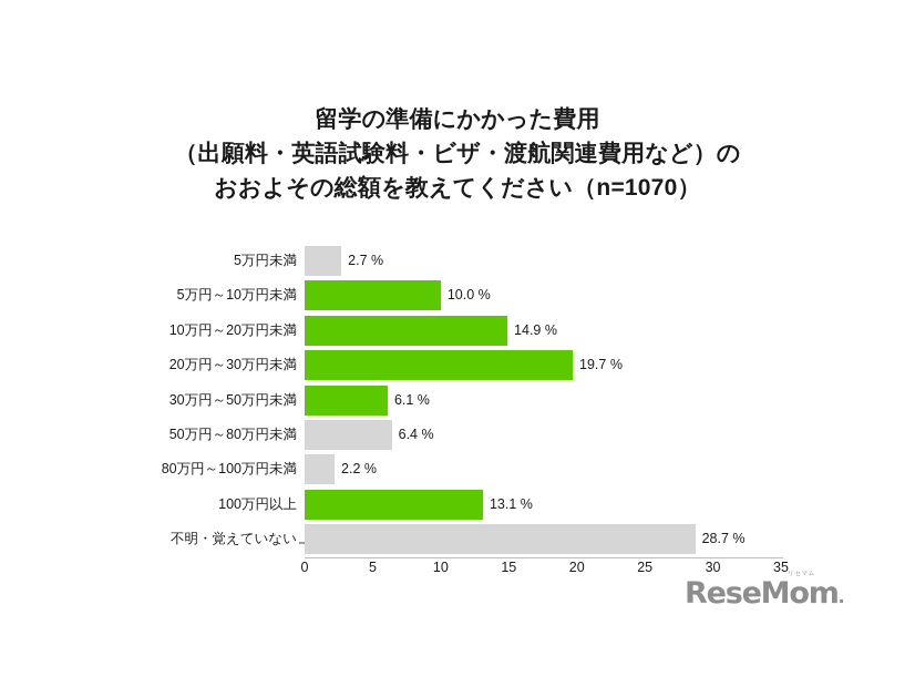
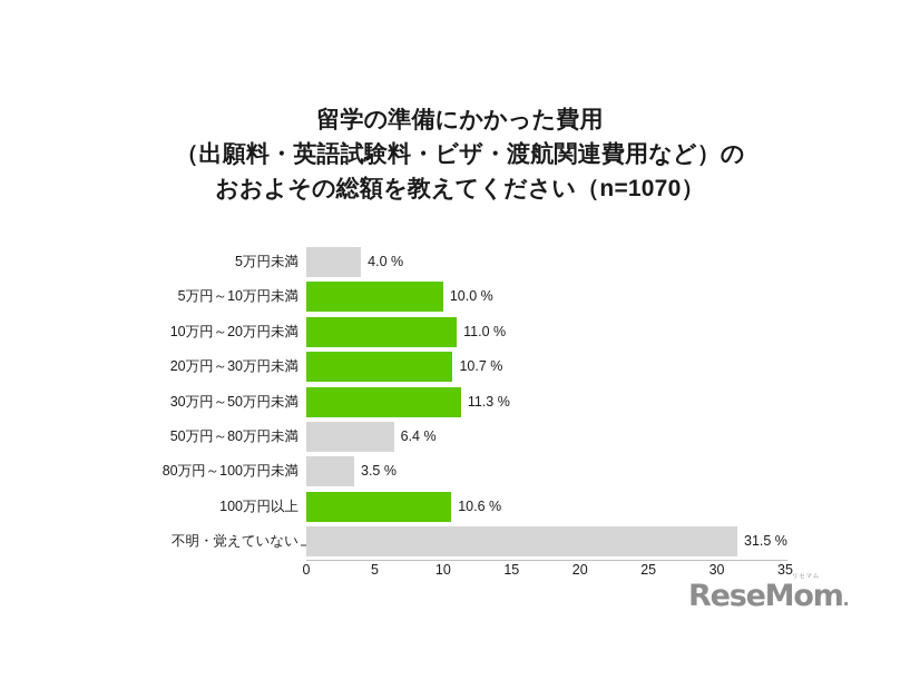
5万円未満: 2.7 -> 4.0
10万円～20万円未満: 14.9 -> 11.0
20万円～30万円未満: 19.7 -> 10.7
30万円～50万円未満: 6.1 -> 11.3
80万円～100万円未満: 2.2 -> 3.5
100万円以上: 13.1 -> 10.6
不明・覚えていない: 28.7 -> 31.5
